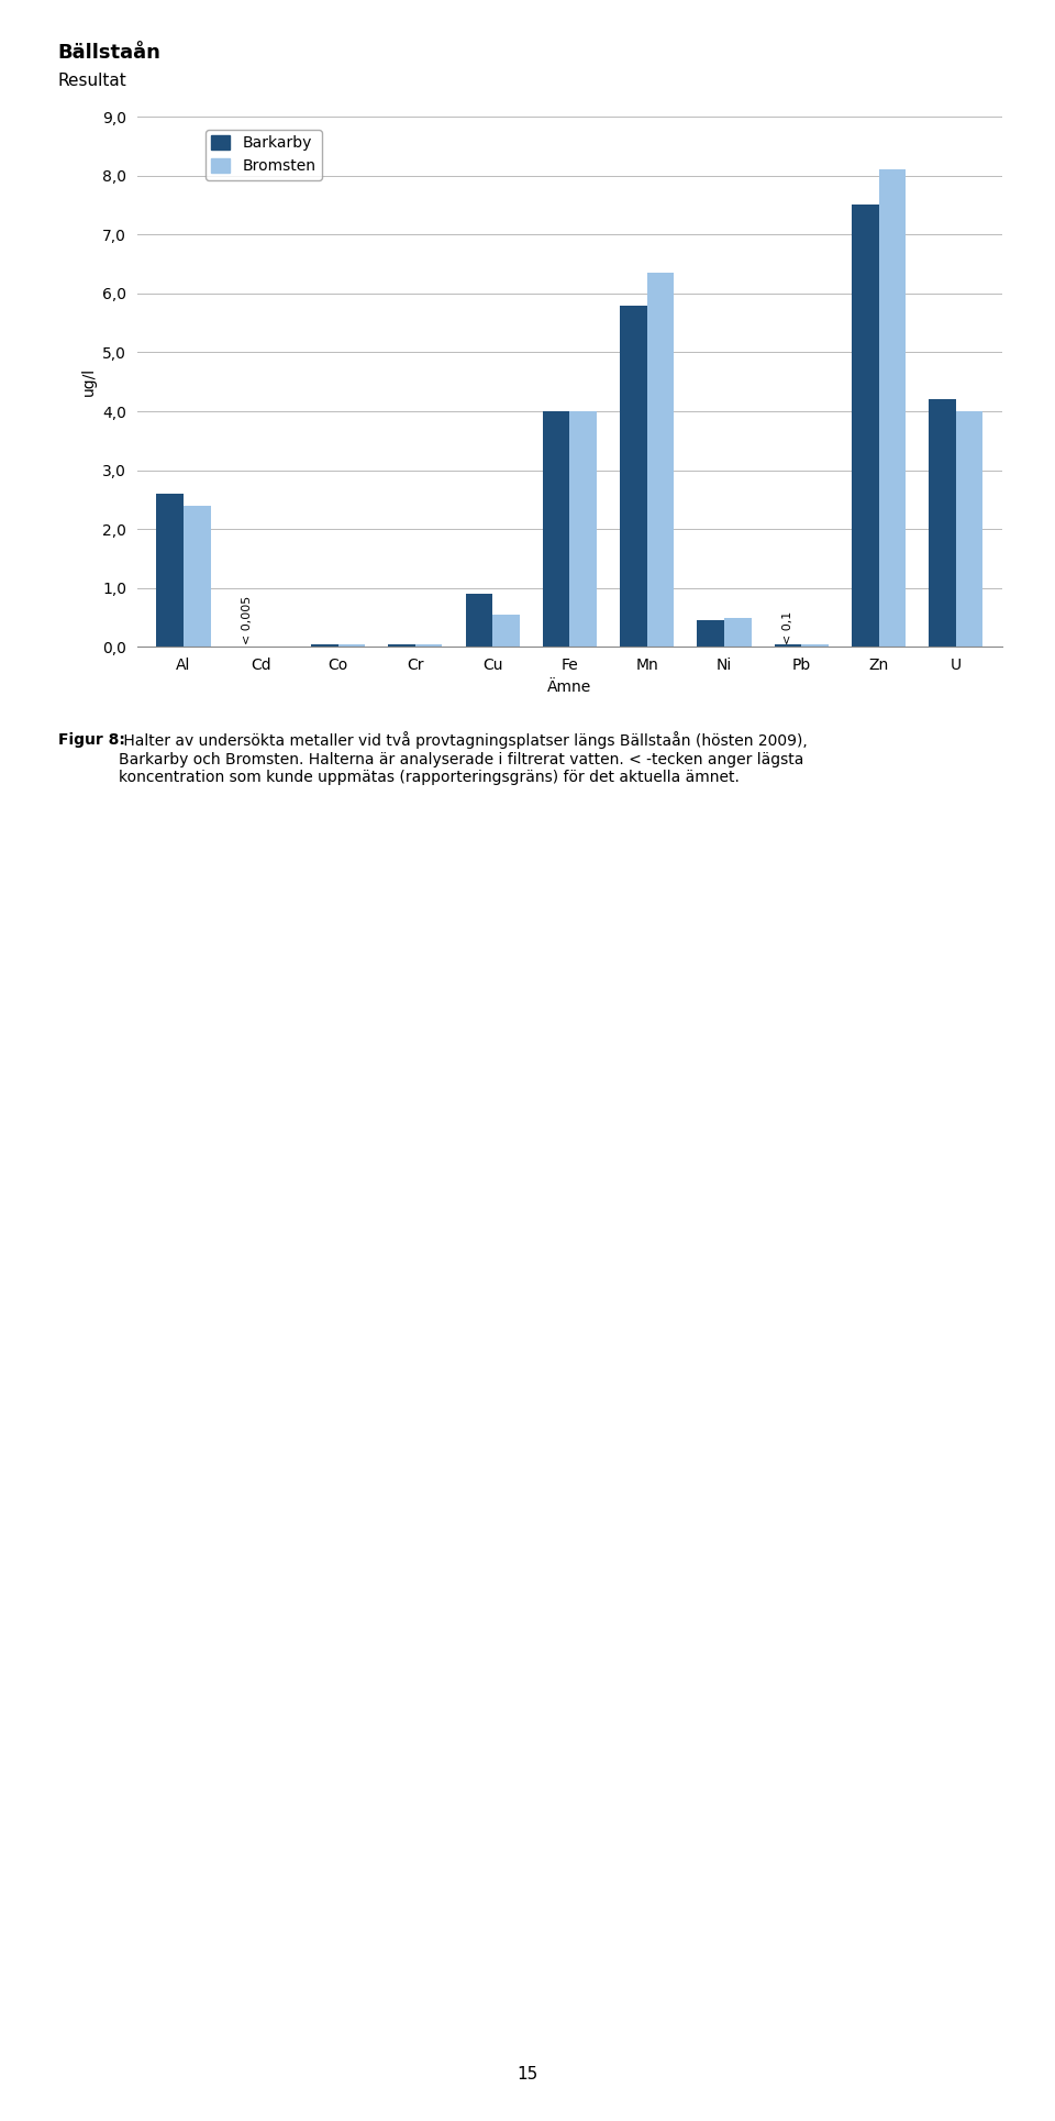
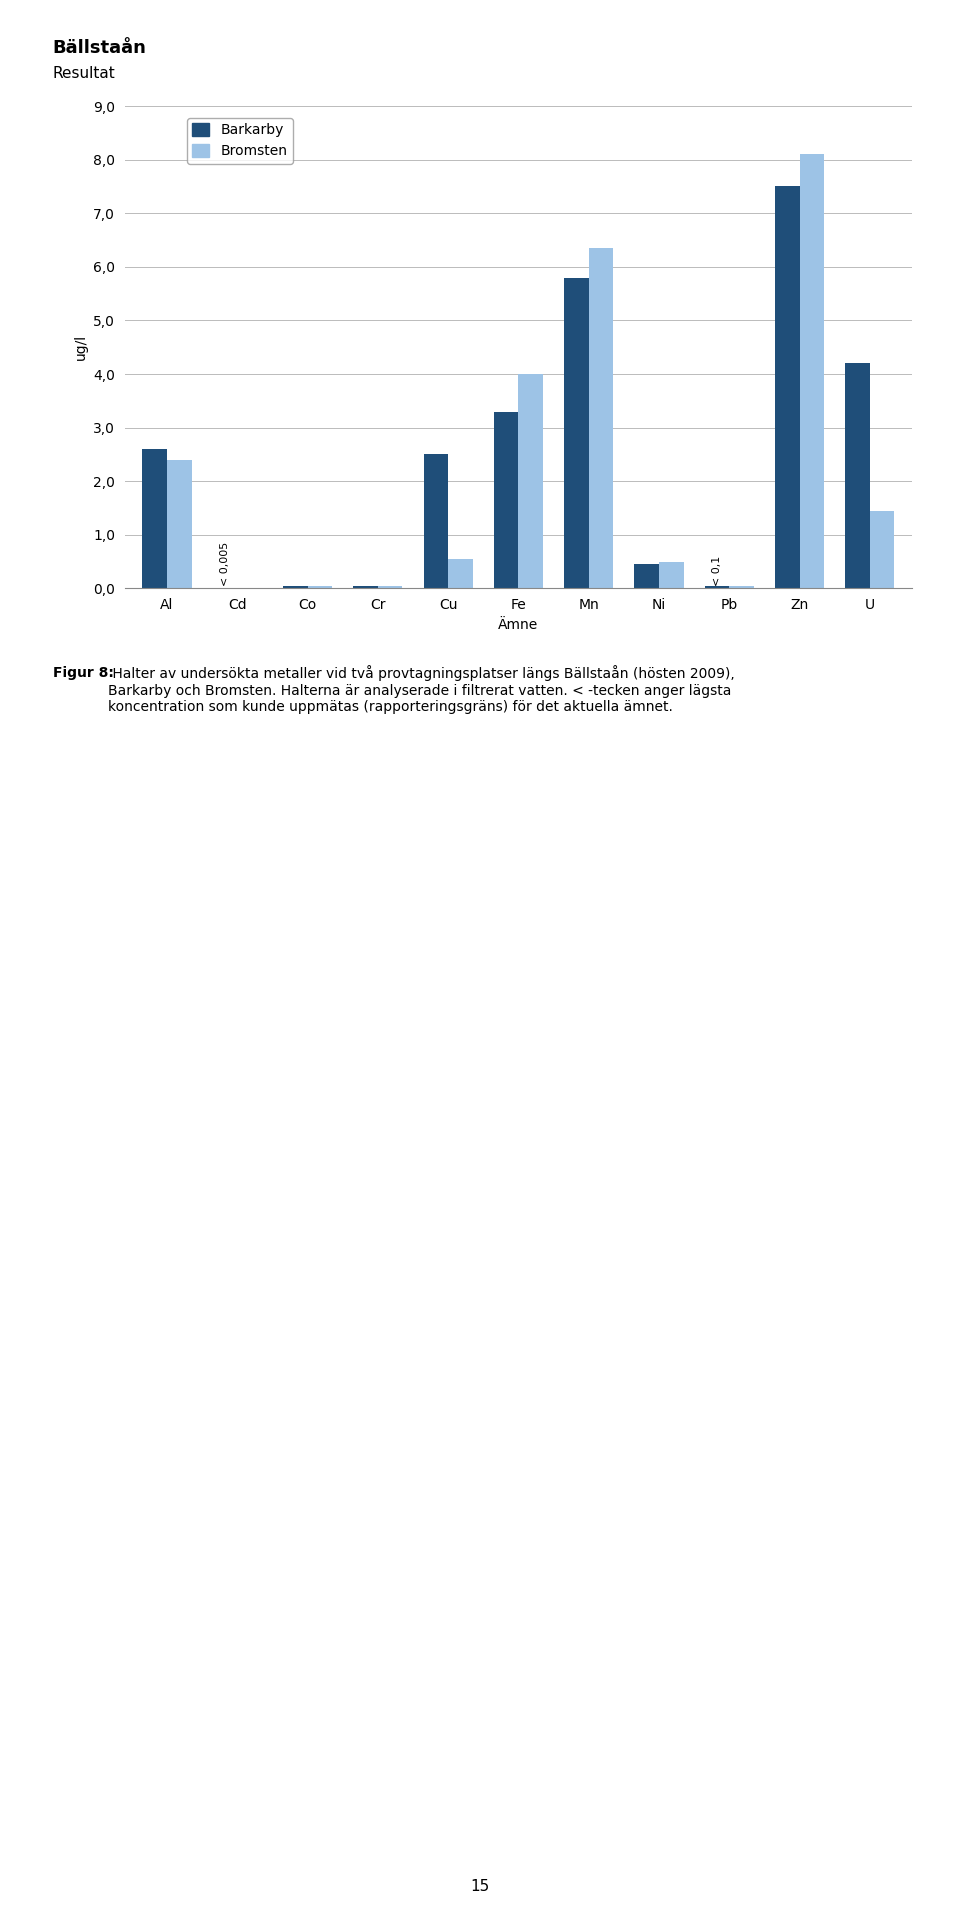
Barkarby/Cu: 0,90 -> 2,50
Barkarby/Fe: 4,00 -> 3,30
Bromsten/U: 4,00 -> 1,44
